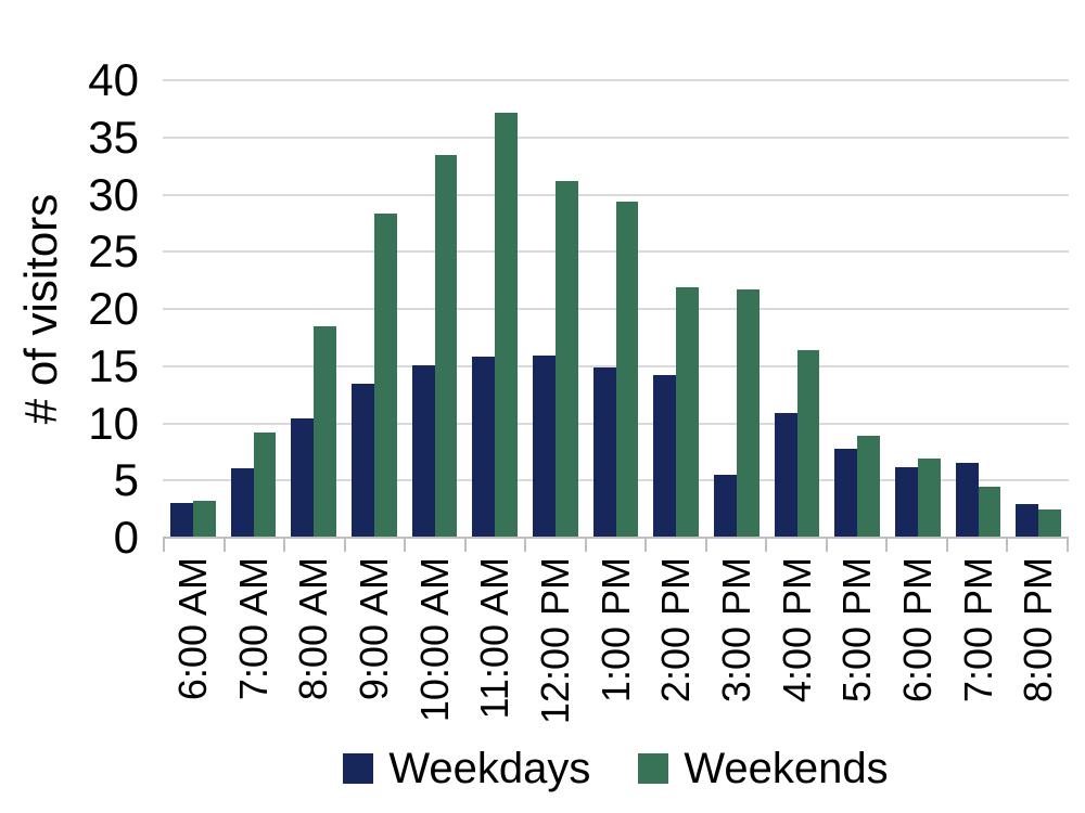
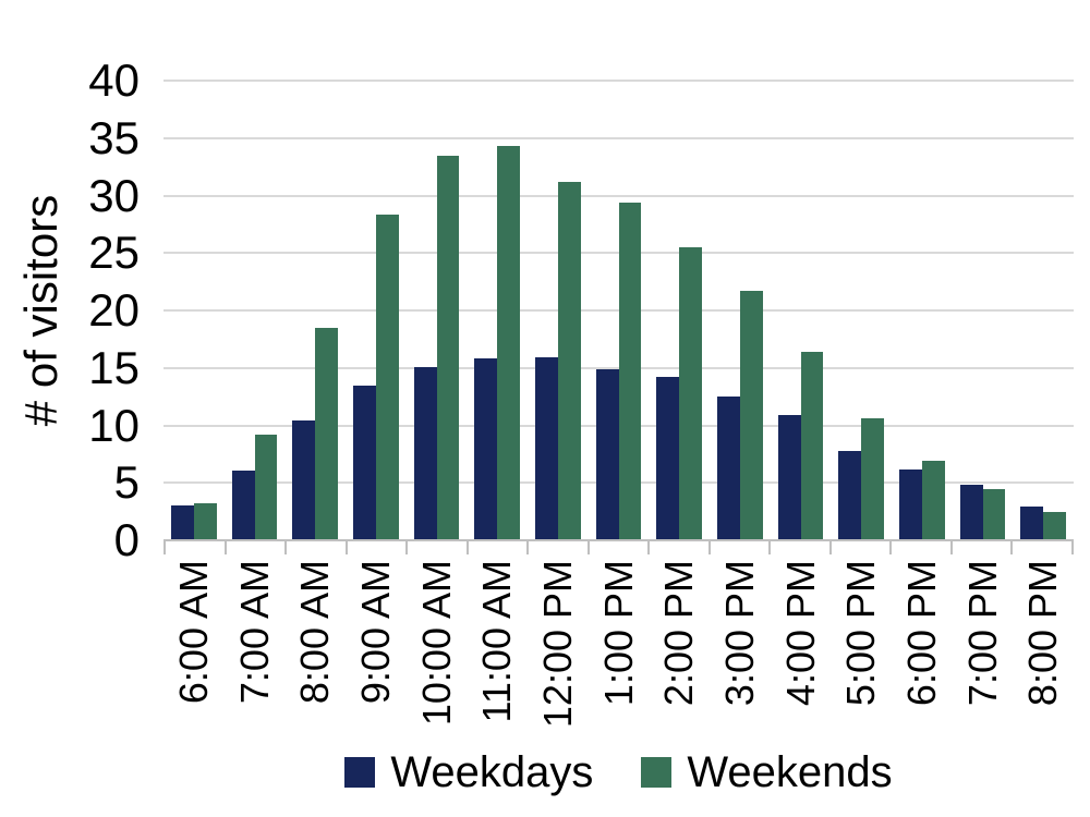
Weekends/11:00 AM: 37.2 -> 34.3
Weekends/2:00 PM: 21.9 -> 25.5
Weekdays/3:00 PM: 5.5 -> 12.5
Weekends/5:00 PM: 8.9 -> 10.6
Weekdays/7:00 PM: 6.5 -> 4.8
